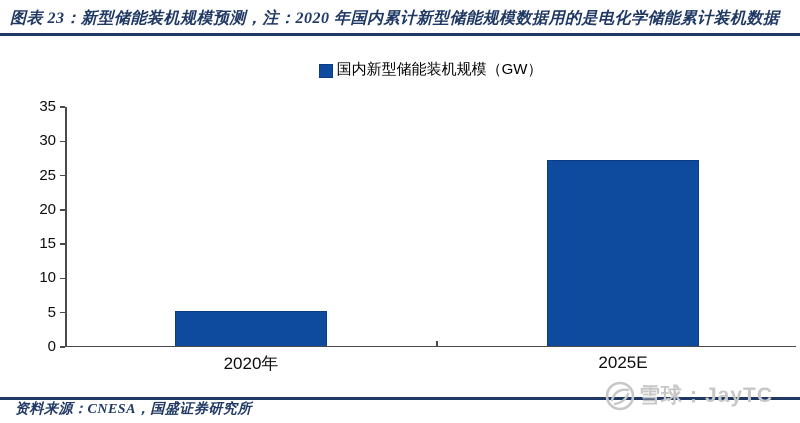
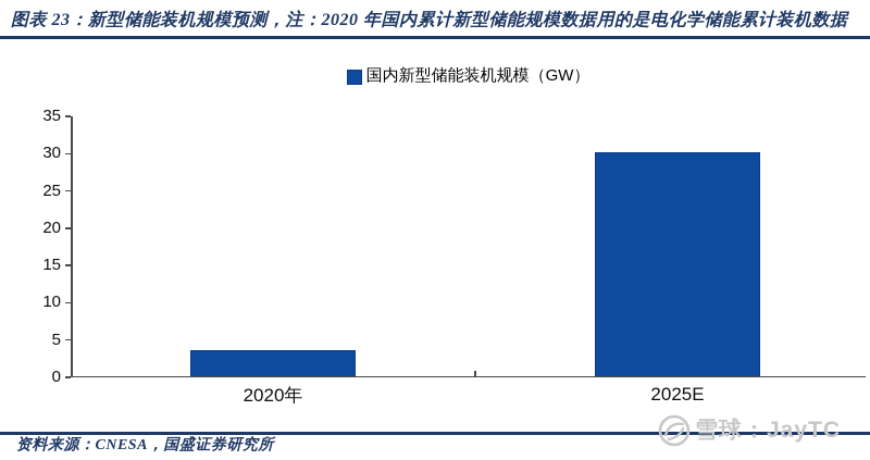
2020年: 5 -> 3
2025E: 27 -> 30
